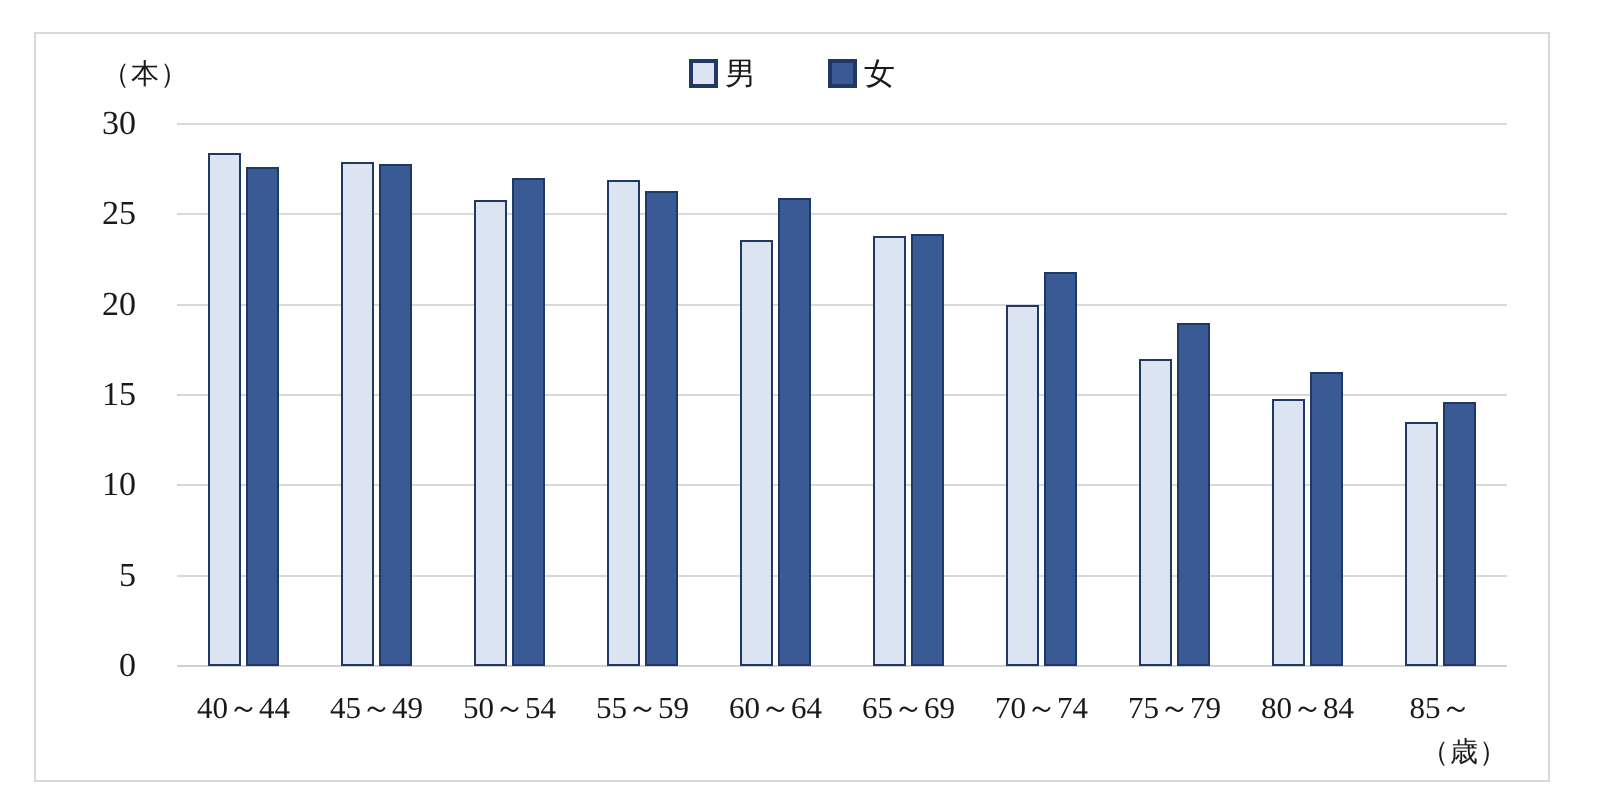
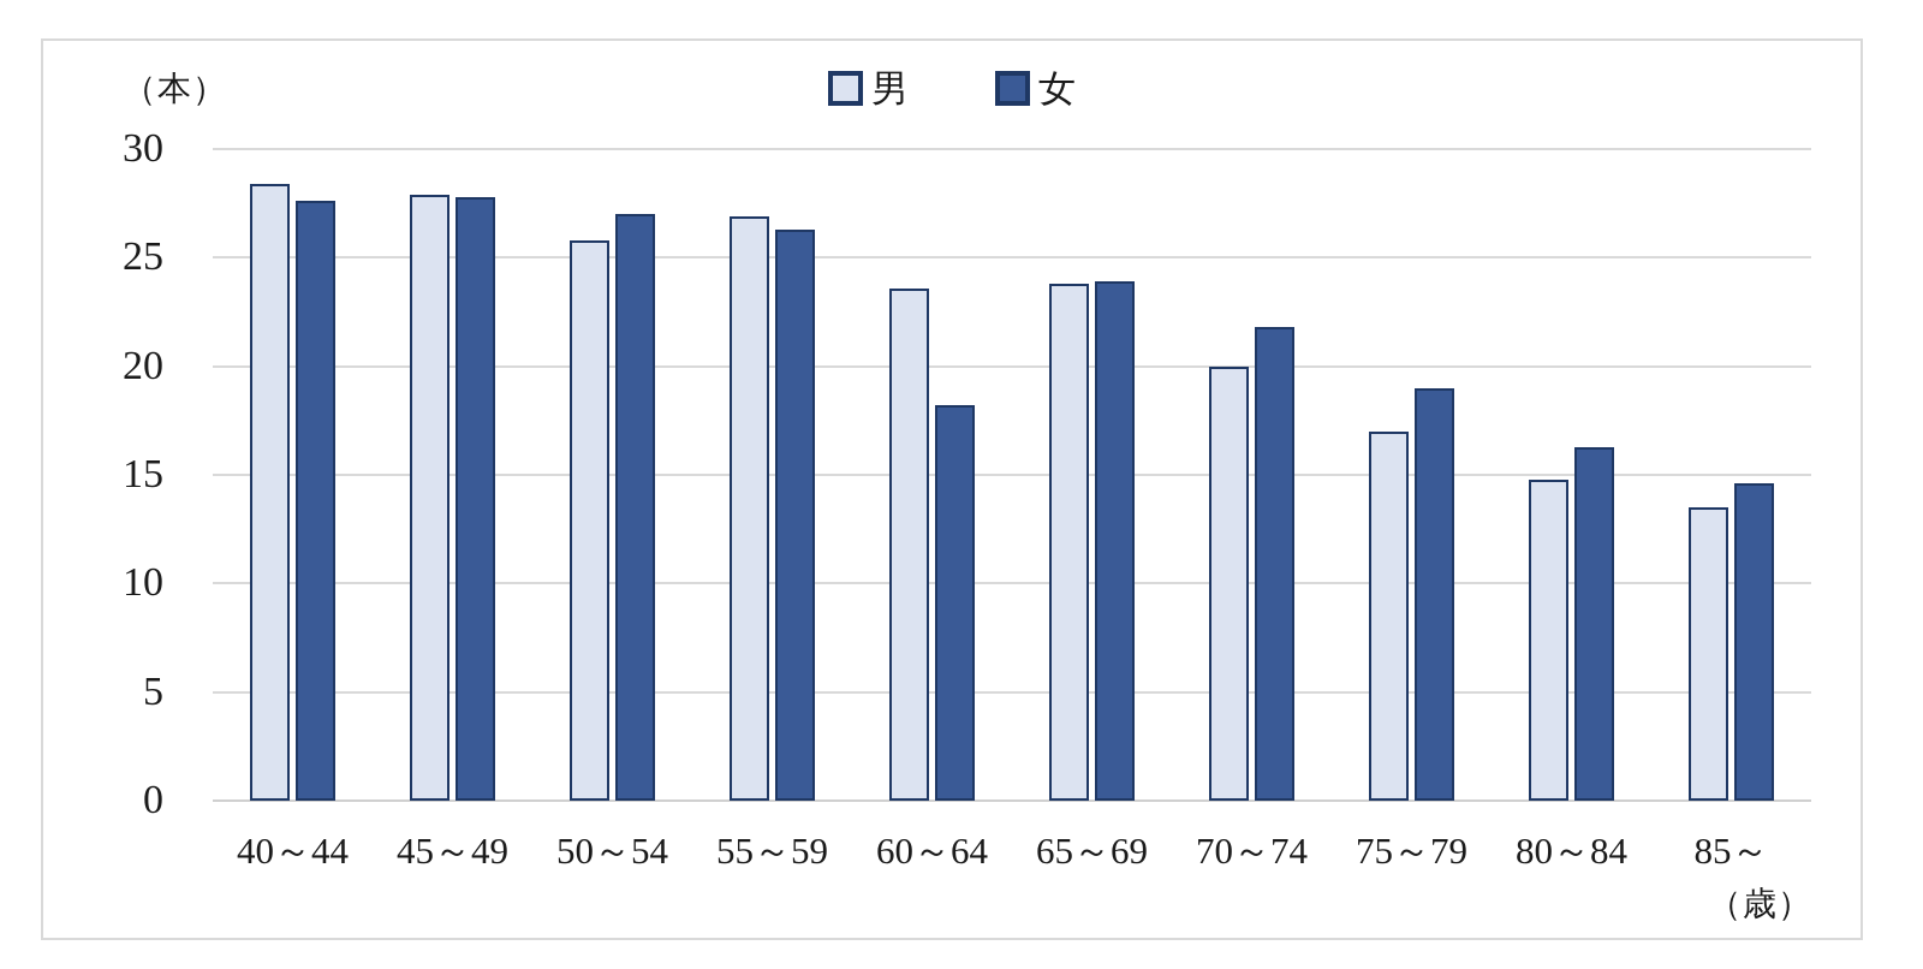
女/60～64: 25.9 -> 18.2
